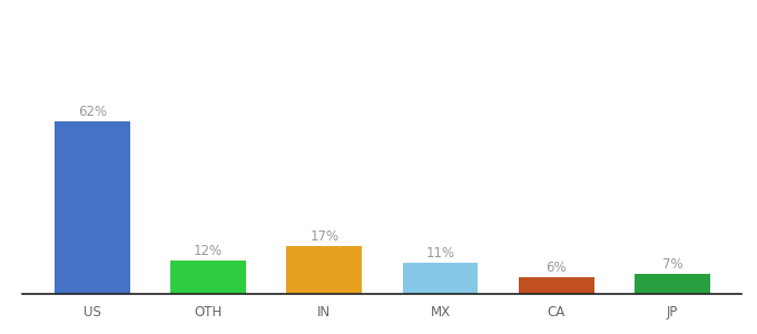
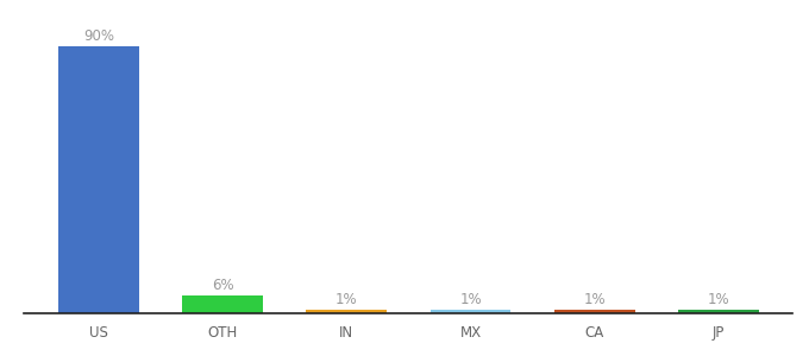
US: 62% -> 90%
OTH: 12% -> 6%
IN: 17% -> 1%
MX: 11% -> 1%
CA: 6% -> 1%
JP: 7% -> 1%
